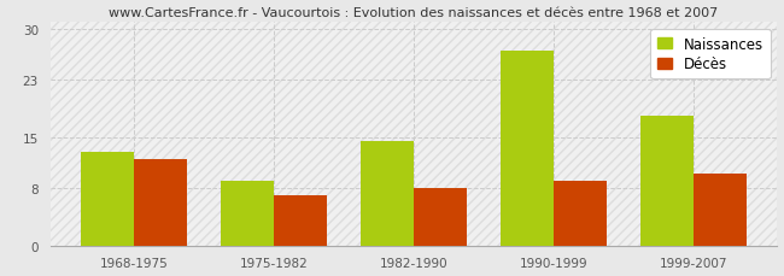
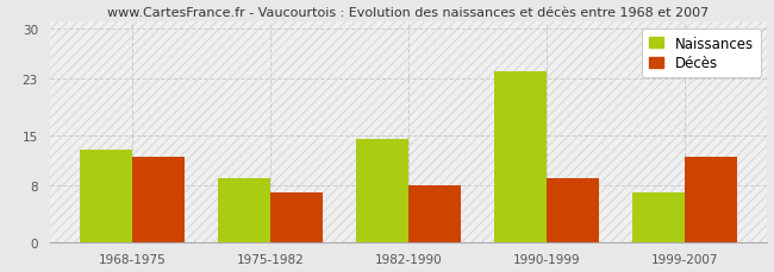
Naissances/1990-1999: 27.0 -> 24.0
Naissances/1999-2007: 18.0 -> 7.0
Décès/1999-2007: 10 -> 12
